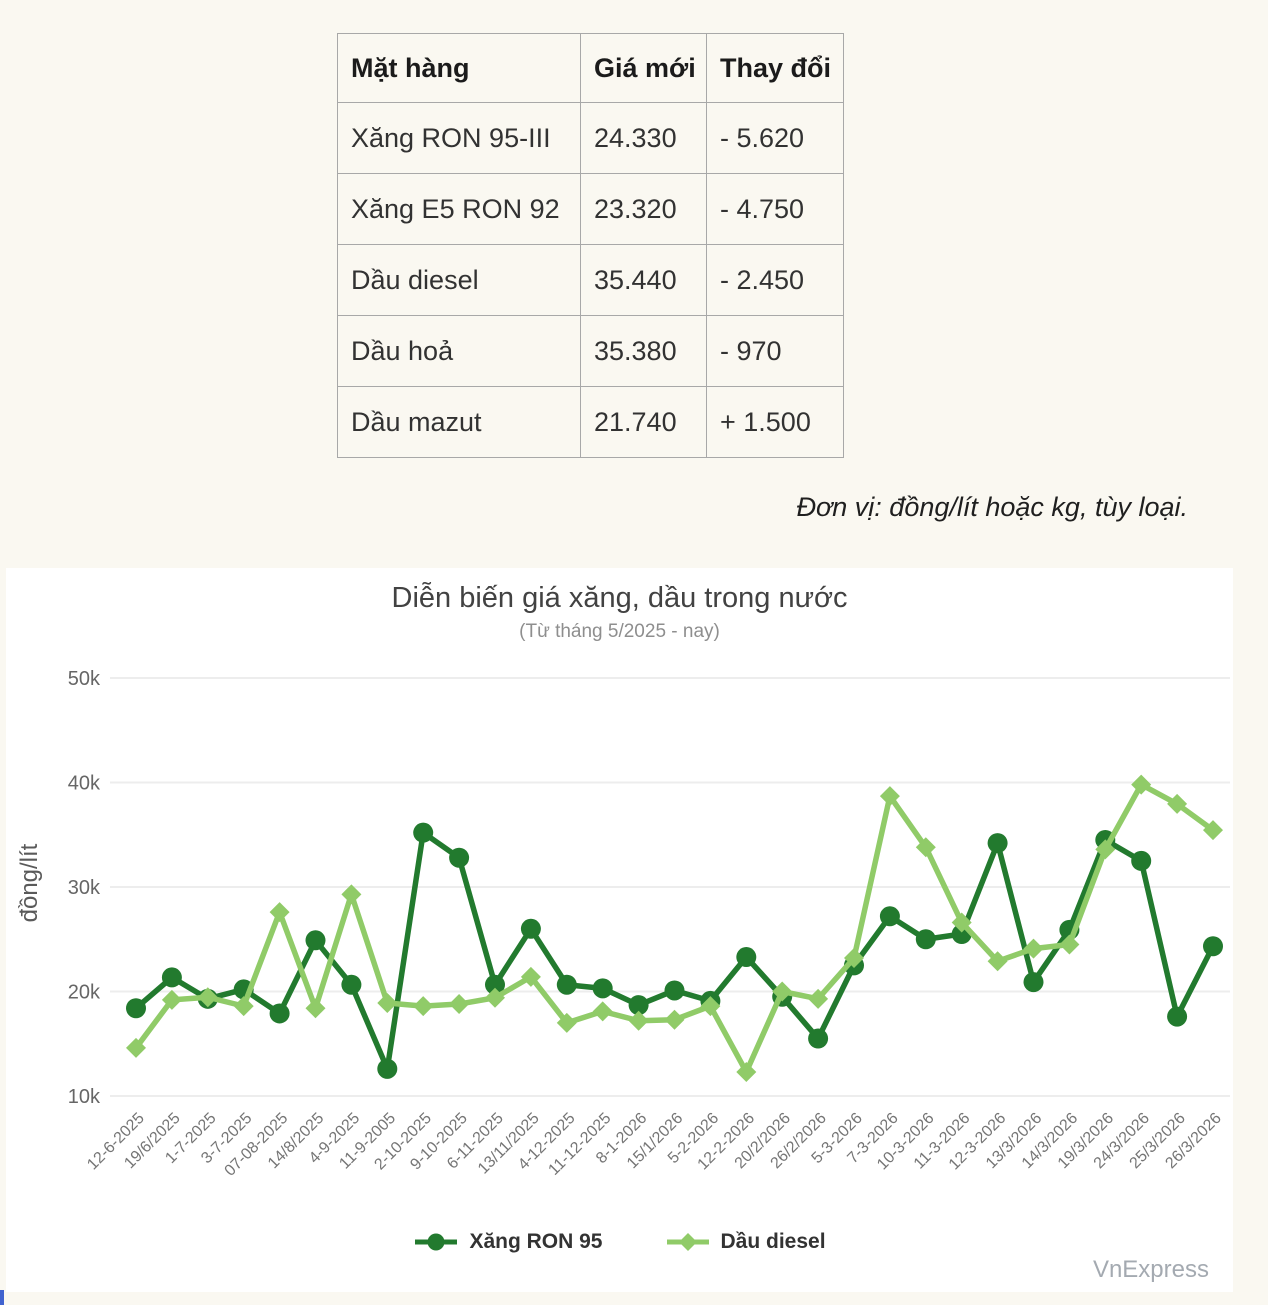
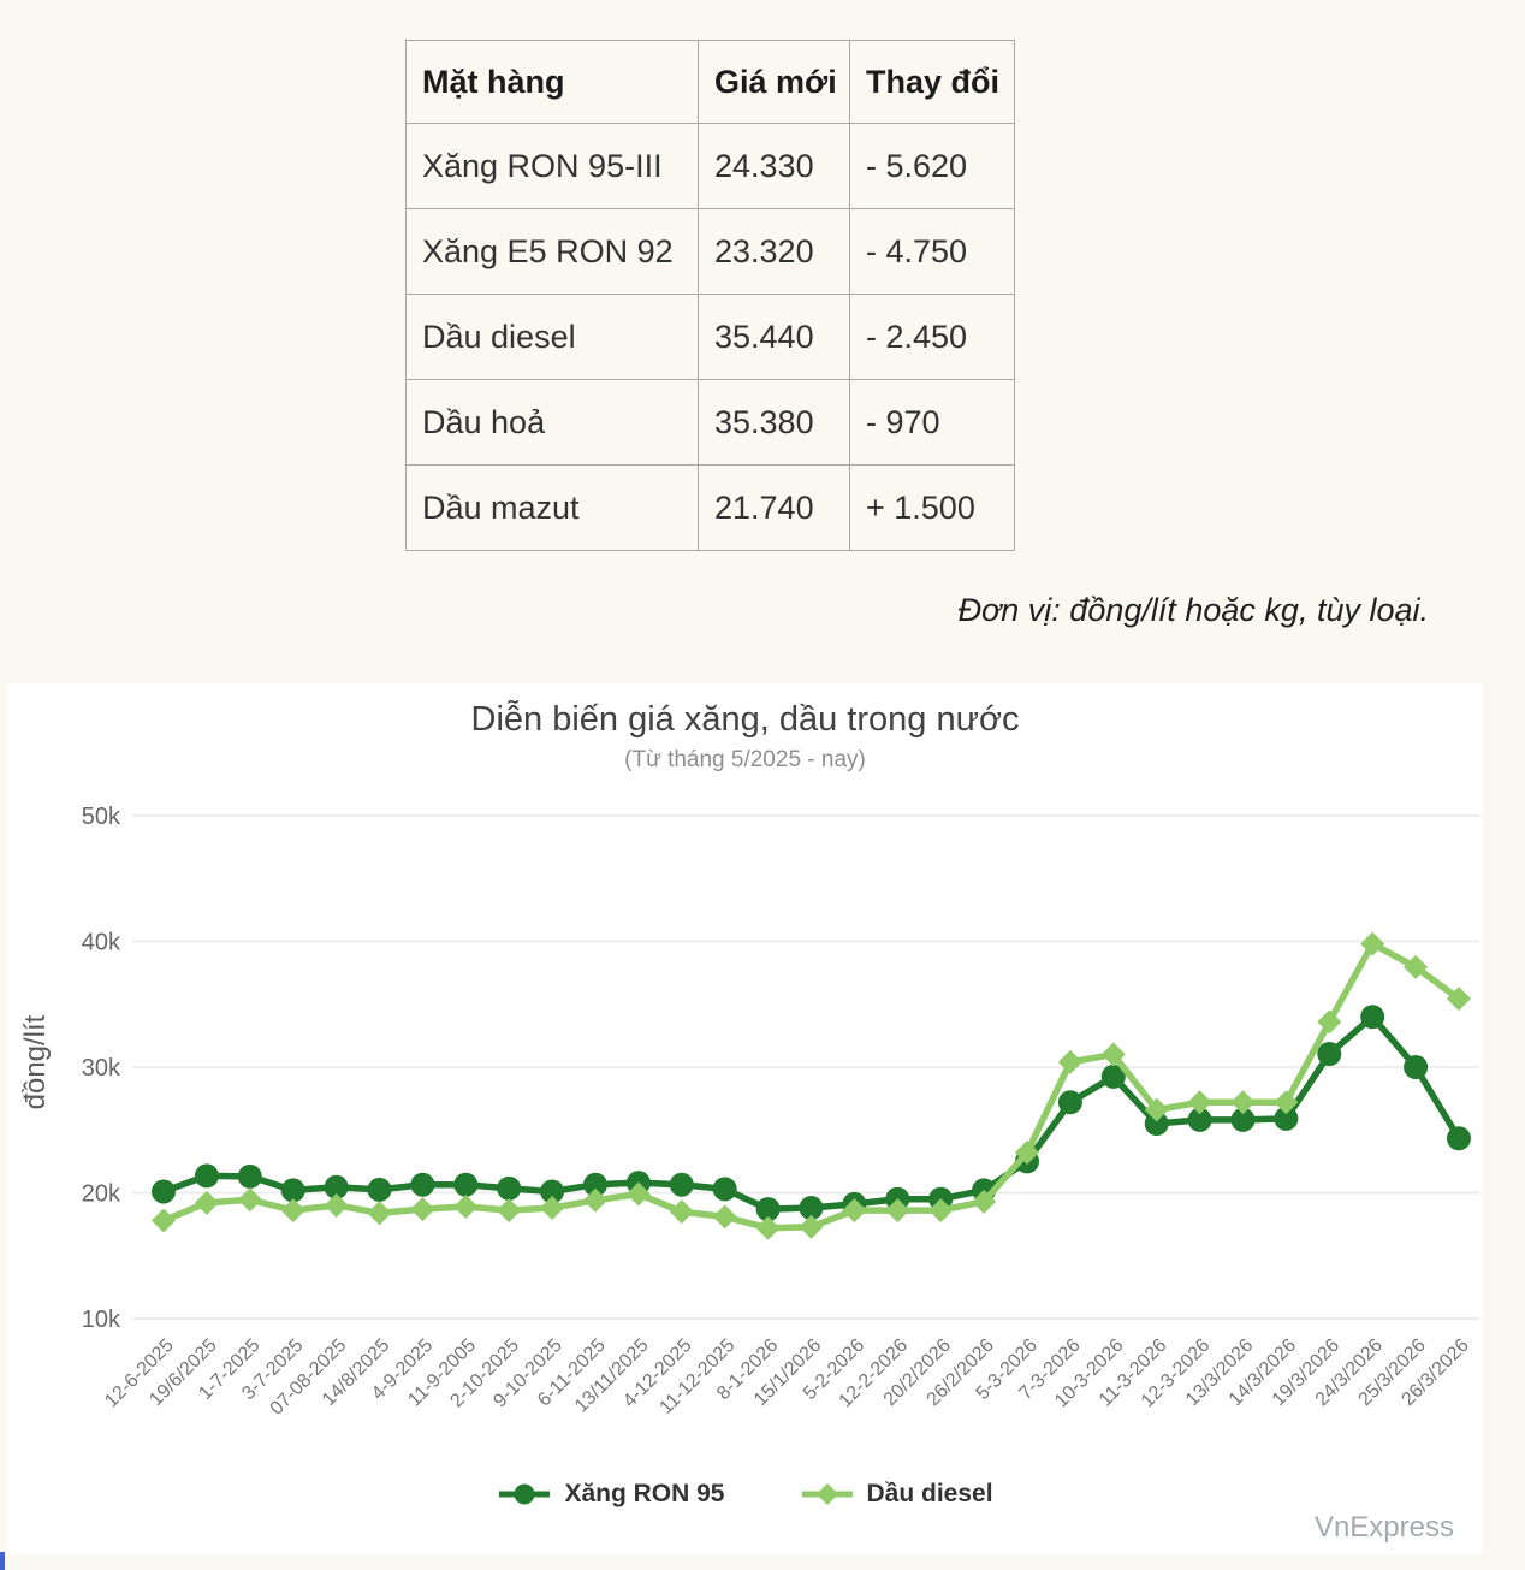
Xăng RON 95/12-6-2025: 18.4k -> 20.1k
Dầu diesel/12-6-2025: 14.6k -> 17.8k
Xăng RON 95/1-7-2025: 19.3k -> 21.3k
Xăng RON 95/07-08-2025: 17.9k -> 20.4k
Dầu diesel/07-08-2025: 27.6k -> 19.0k
Xăng RON 95/14/8/2025: 24.9k -> 20.2k
Dầu diesel/4-9-2025: 29.3k -> 18.7k
Xăng RON 95/11-9-2005: 12.6k -> 20.6k
Xăng RON 95/2-10-2025: 35.2k -> 20.4k
Xăng RON 95/9-10-2025: 32.8k -> 20.1k
Xăng RON 95/13/11/2025: 26.0k -> 20.8k
Dầu diesel/13/11/2025: 21.4k -> 19.9k
Dầu diesel/4-12-2025: 17.0k -> 18.5k
Xăng RON 95/15/1/2026: 20.1k -> 18.8k
Xăng RON 95/12-2-2026: 23.3k -> 19.5k
Dầu diesel/12-2-2026: 12.3k -> 18.6k
Dầu diesel/20/2/2026: 20.0k -> 18.6k
Xăng RON 95/26/2/2026: 15.5k -> 20.2k
Dầu diesel/7-3-2026: 38.7k -> 30.4k
Xăng RON 95/10-3-2026: 25.0k -> 29.2k
Dầu diesel/10-3-2026: 33.8k -> 31.0k
Xăng RON 95/12-3-2026: 34.2k -> 25.8k
Dầu diesel/12-3-2026: 22.9k -> 27.2k
Xăng RON 95/13/3/2026: 20.9k -> 25.8k
Dầu diesel/13/3/2026: 24.1k -> 27.2k
Dầu diesel/14/3/2026: 24.5k -> 27.2k
Xăng RON 95/19/3/2026: 34.5k -> 31.0k
Xăng RON 95/24/3/2026: 32.5k -> 34.0k
Xăng RON 95/25/3/2026: 17.6k -> 30.0k
